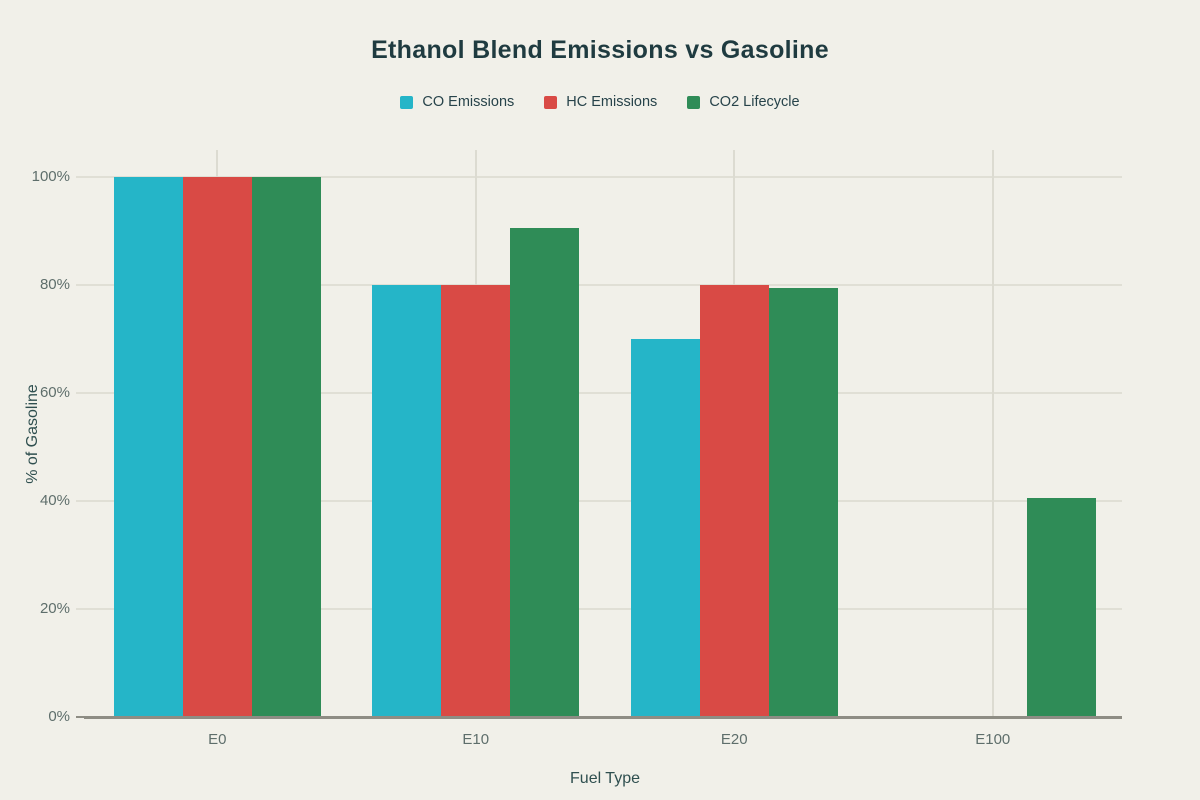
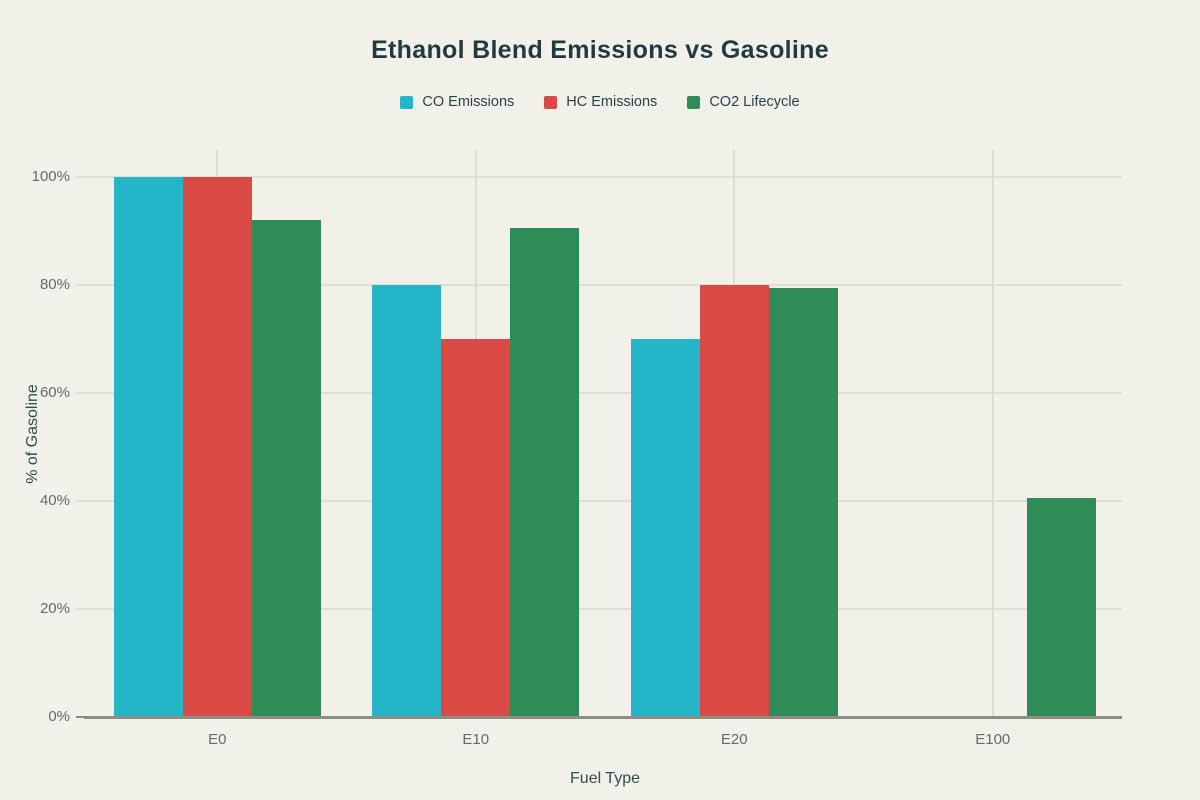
CO2 Lifecycle/E0: 100% -> 92%
HC Emissions/E10: 80% -> 70%
